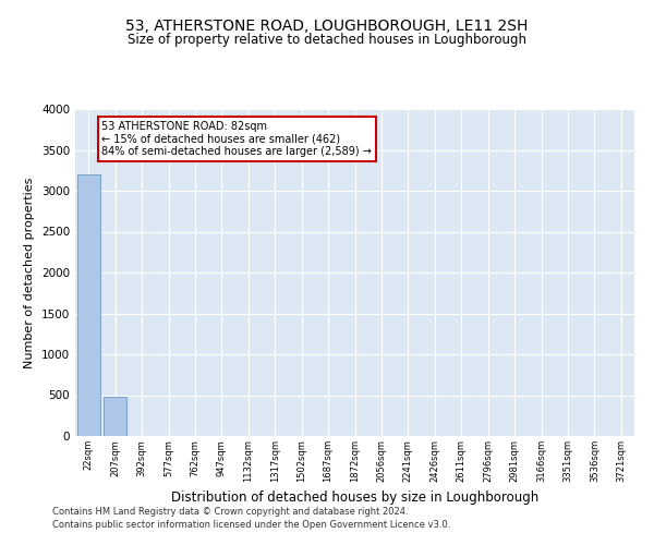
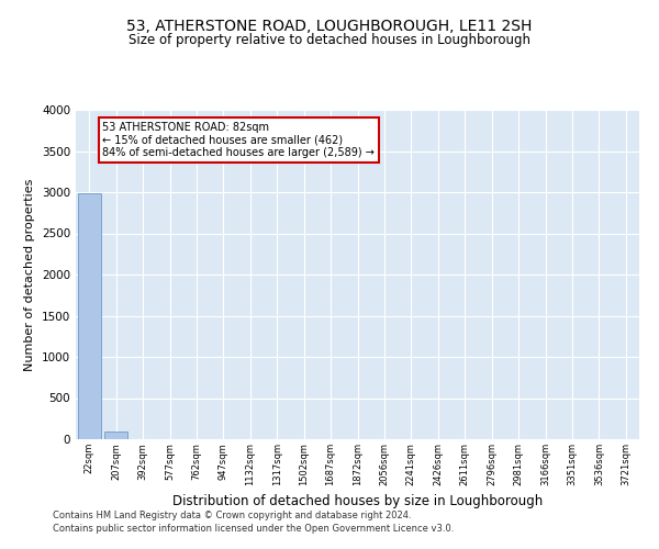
22sqm: 3200 -> 2990
207sqm: 480 -> 100
